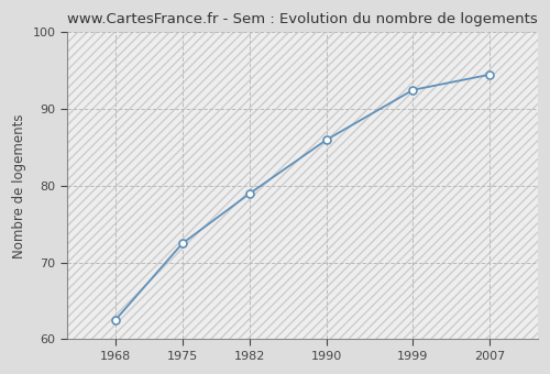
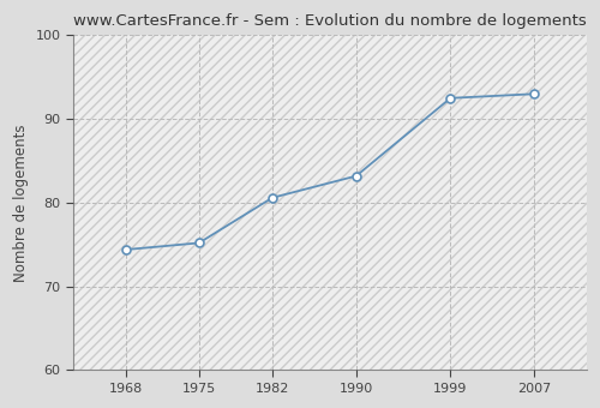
1968: 62.5 -> 74.4
1975: 72.5 -> 75.2
1982: 79.0 -> 80.6
1990: 86.0 -> 83.2
2007: 94.5 -> 93.0
